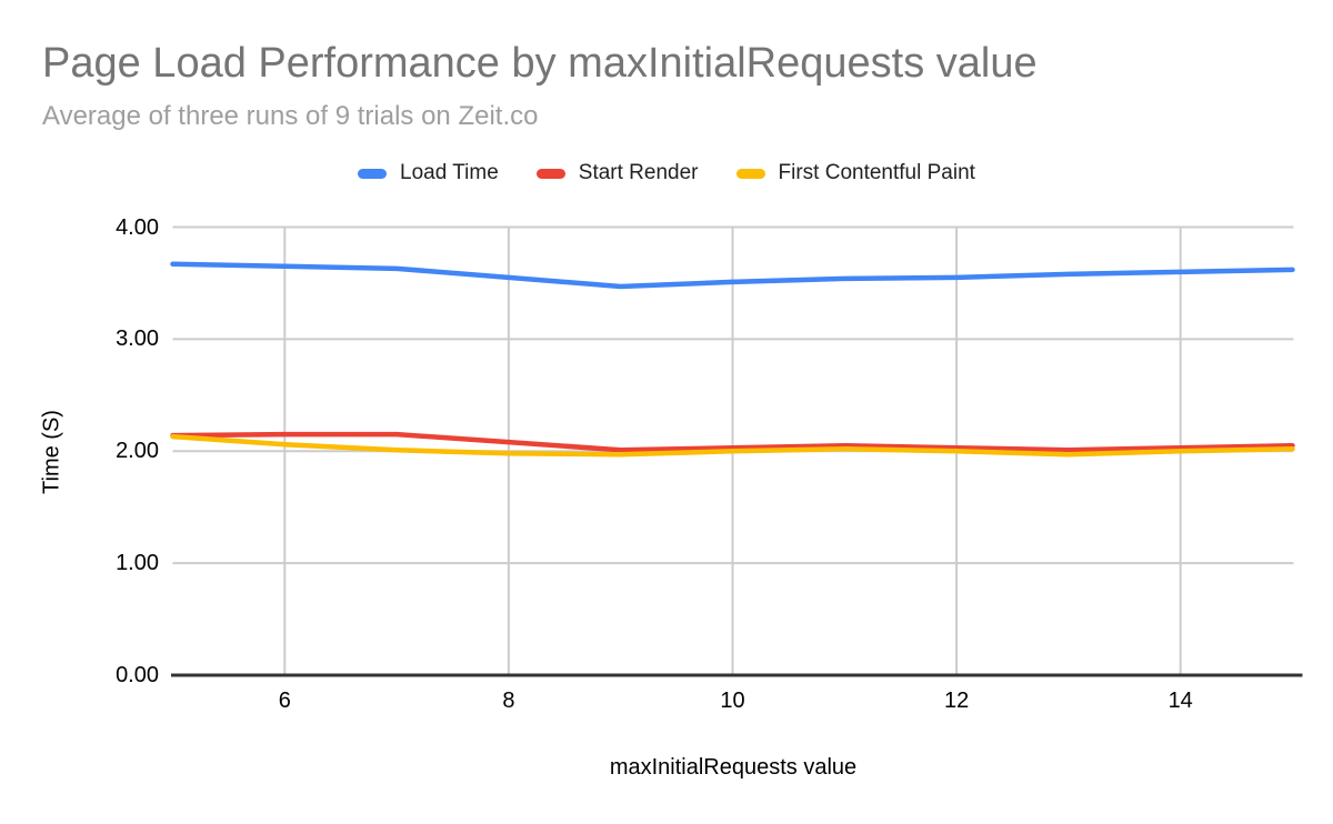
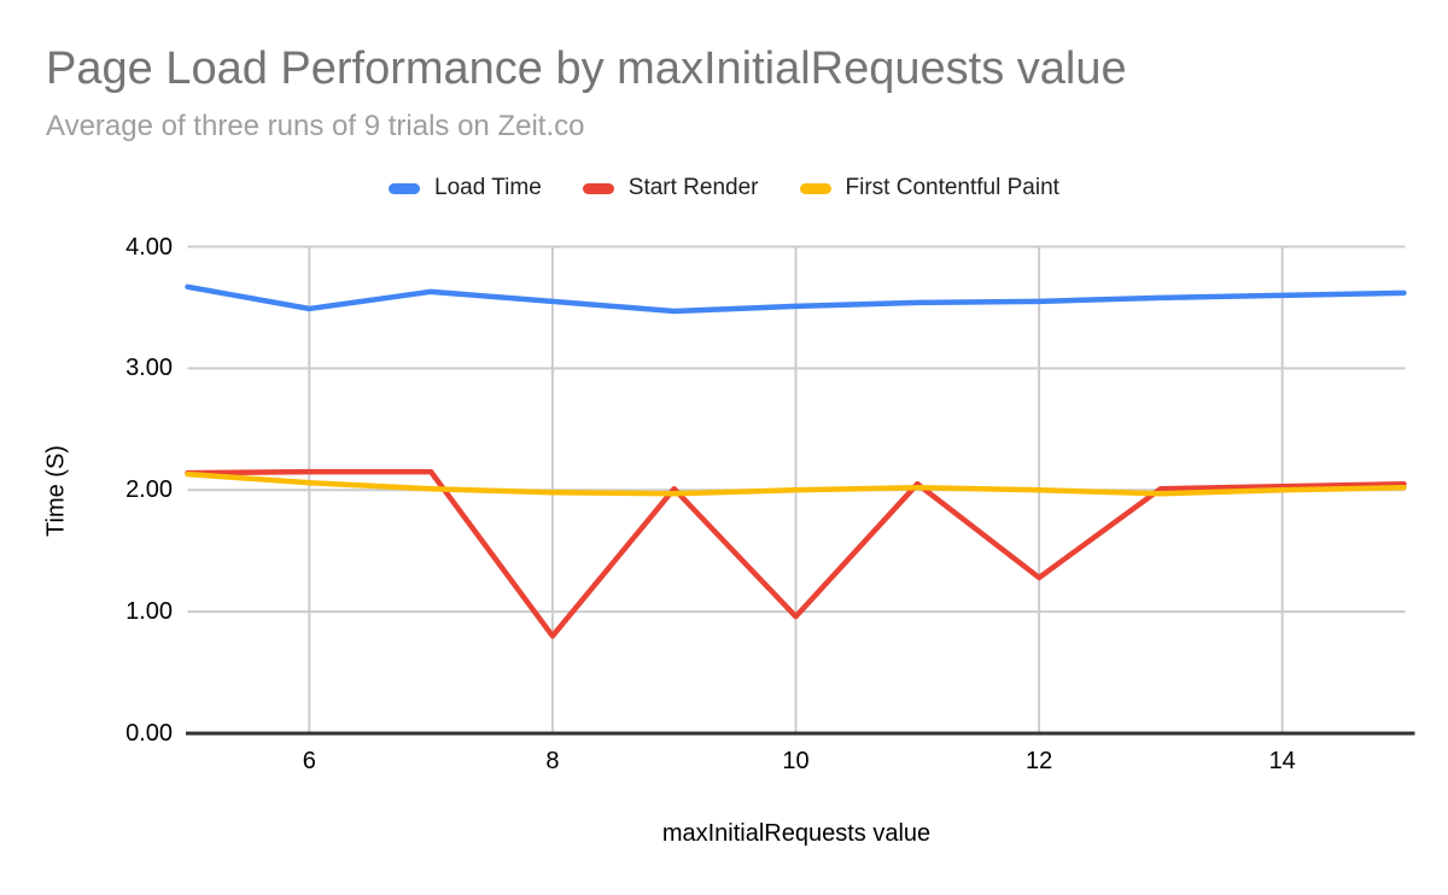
Load Time/6: 3.65 -> 3.49
Start Render/8: 2.08 -> 0.80
Start Render/10: 2.03 -> 0.96
Start Render/12: 2.03 -> 1.28
